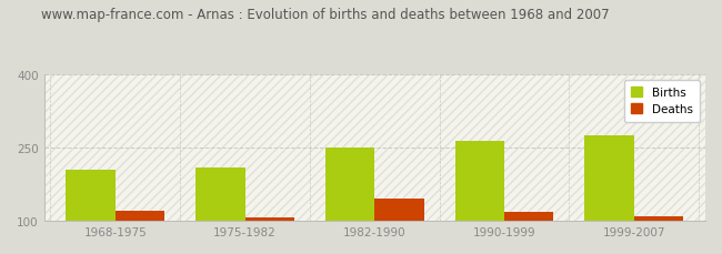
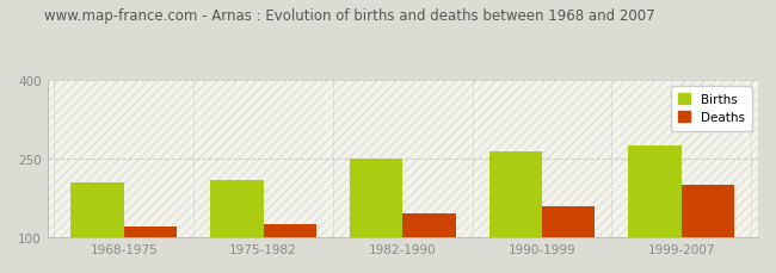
Deaths/1975-1982: 108 -> 125
Deaths/1990-1999: 118 -> 160
Deaths/1999-2007: 110 -> 200
